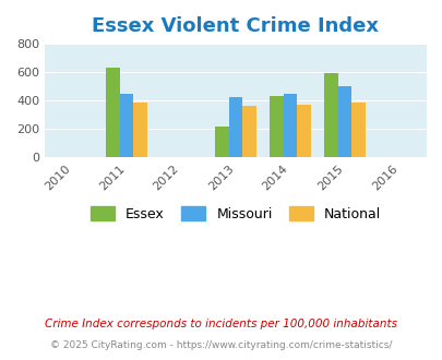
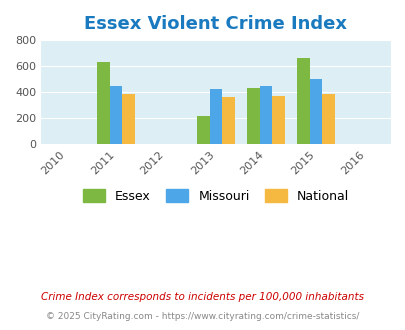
Essex/2015: 590 -> 660
